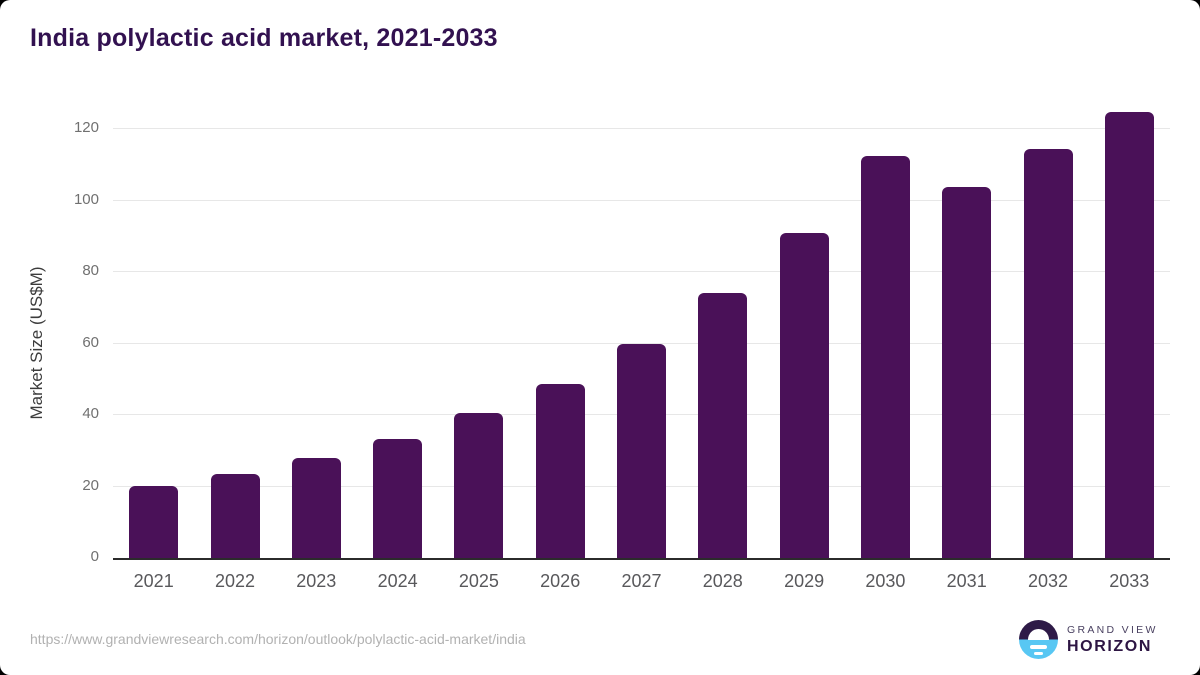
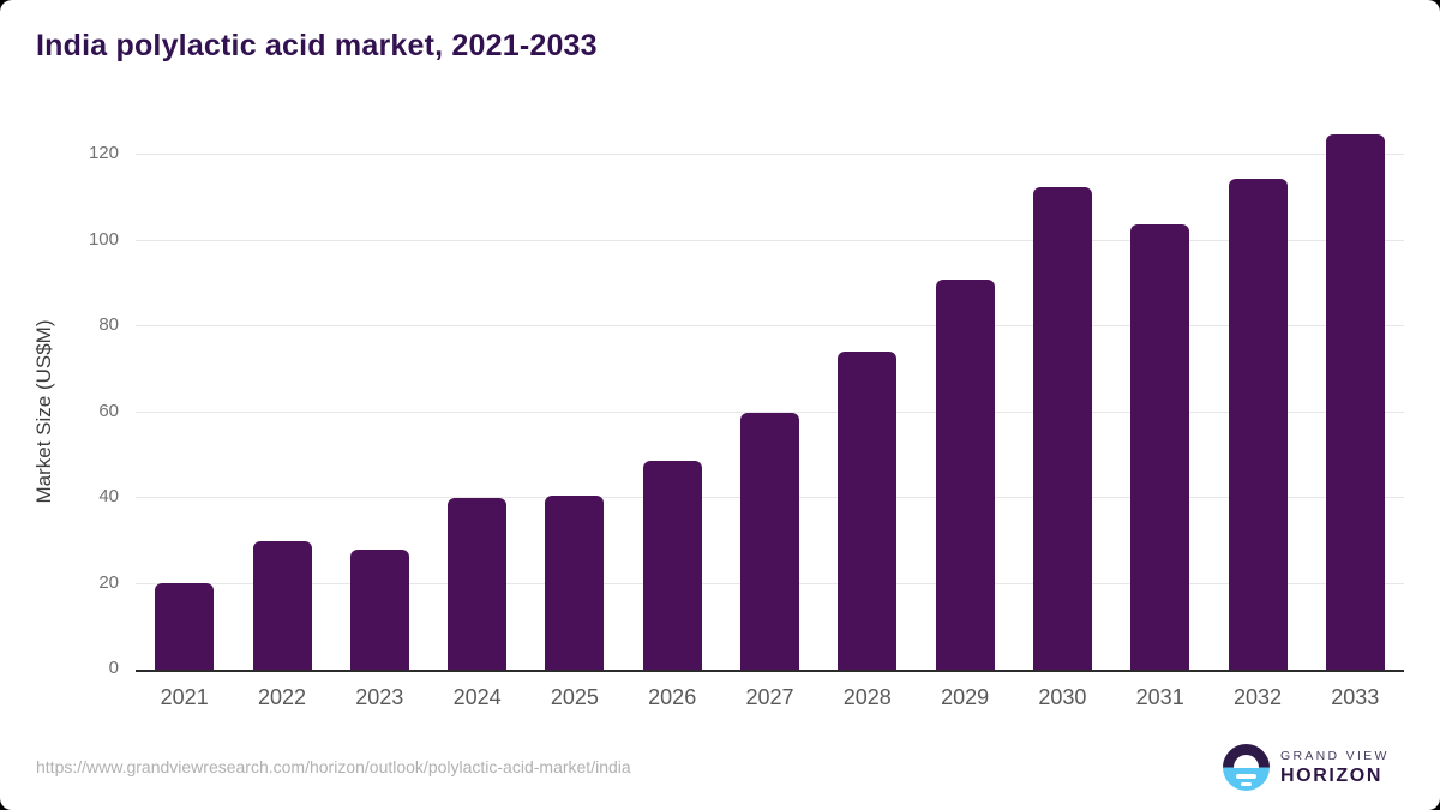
2022: 24 -> 30
2024: 33 -> 40
